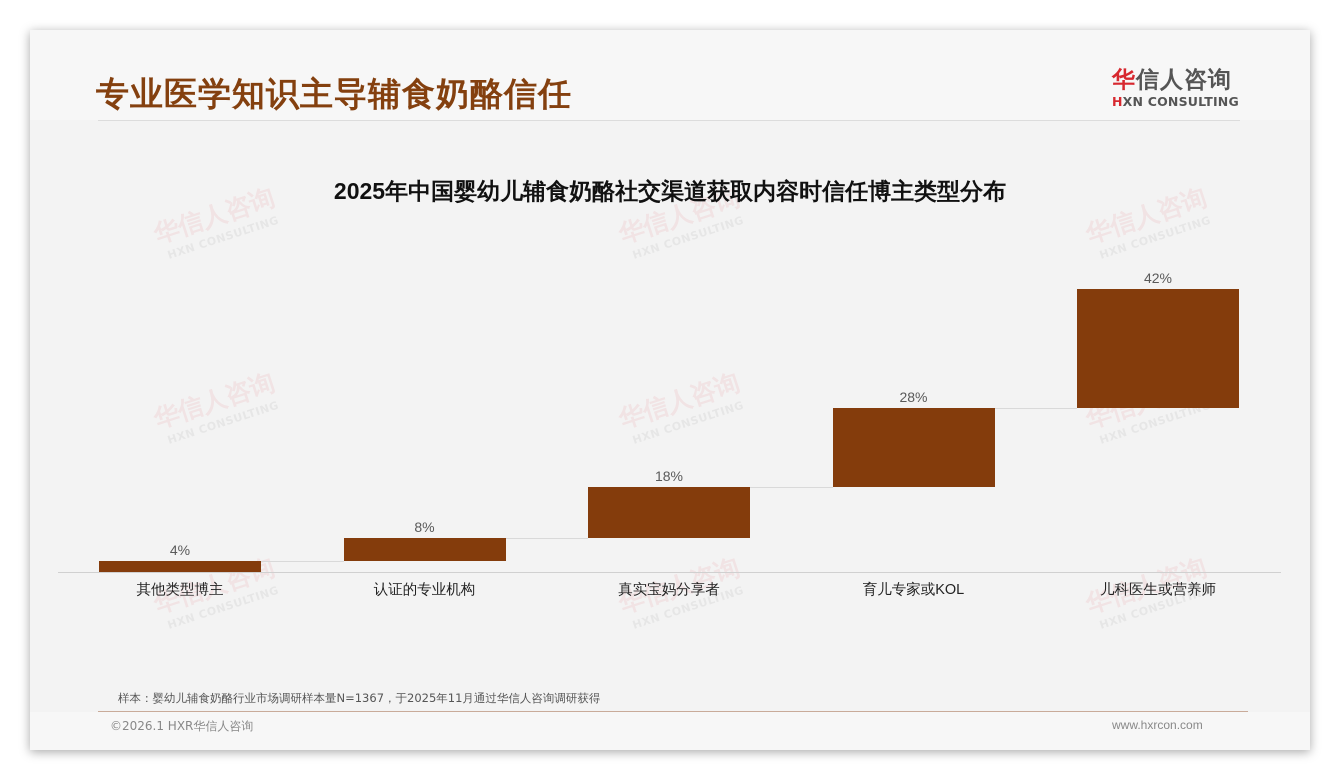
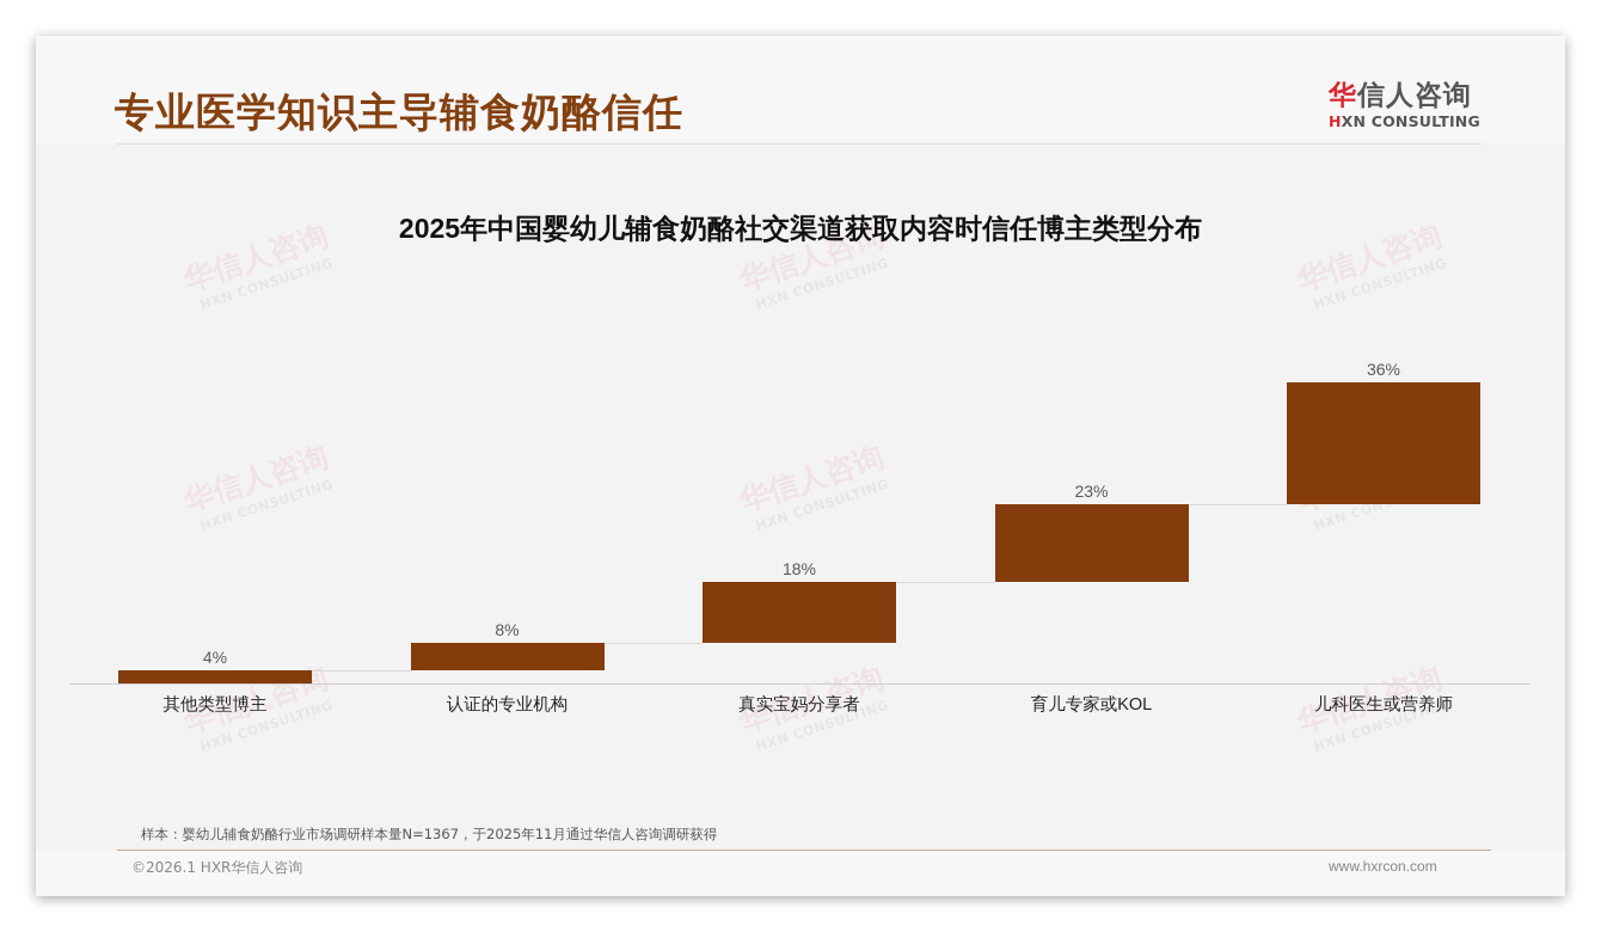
育儿专家或KOL: 28% -> 23%
儿科医生或营养师: 42% -> 36%
